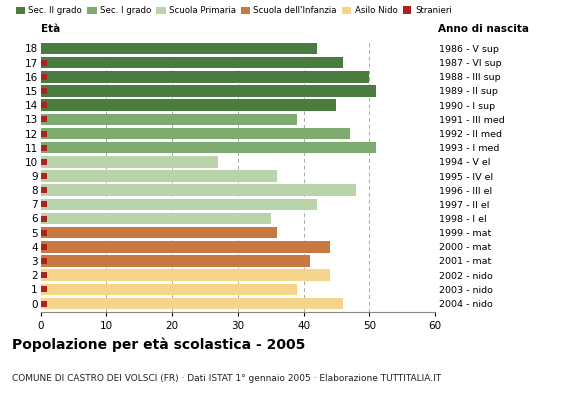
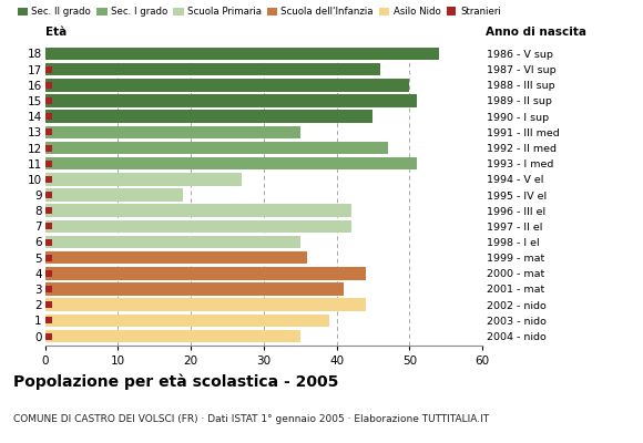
18: 42 -> 54
13: 39 -> 35
9: 36 -> 19
8: 48 -> 42
0: 46 -> 35
